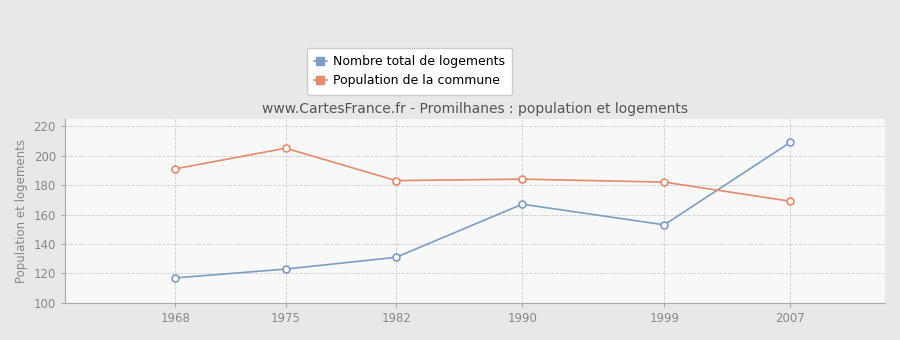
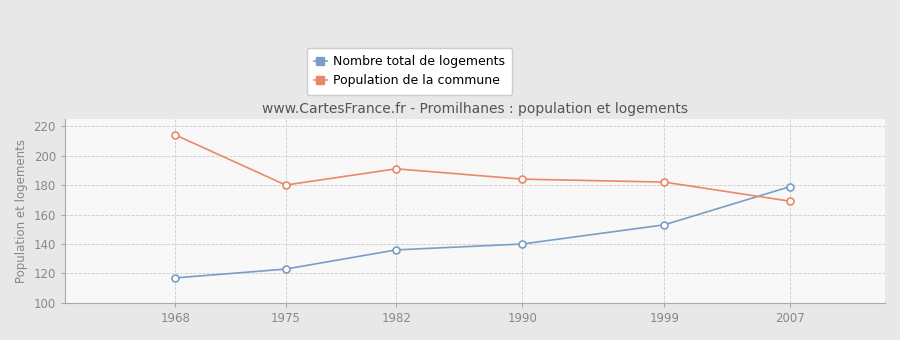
Population de la commune/1968: 191 -> 214
Population de la commune/1975: 205 -> 180
Nombre total de logements/1982: 131 -> 136
Population de la commune/1982: 183 -> 191
Nombre total de logements/1990: 167 -> 140
Nombre total de logements/2007: 209 -> 179
